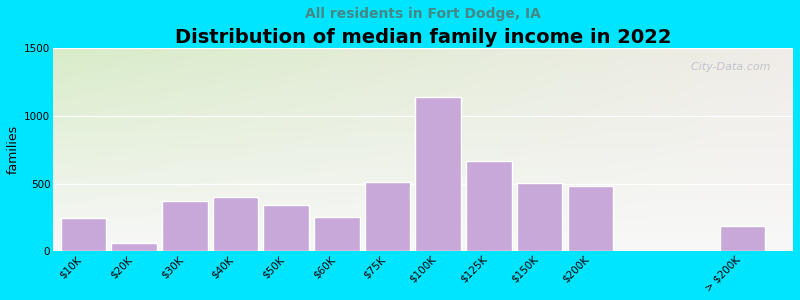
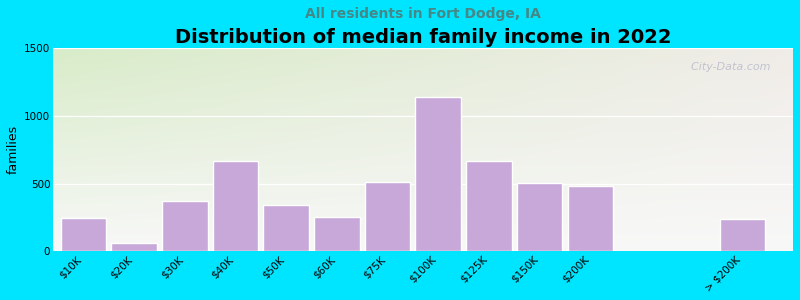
$40K: 400 -> 670
> $200K: 180 -> 240
